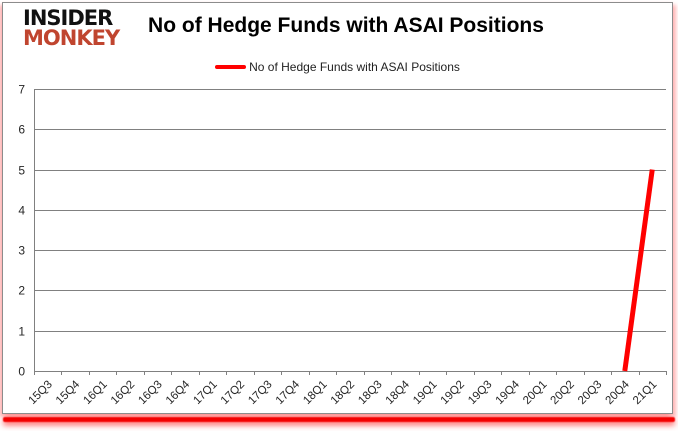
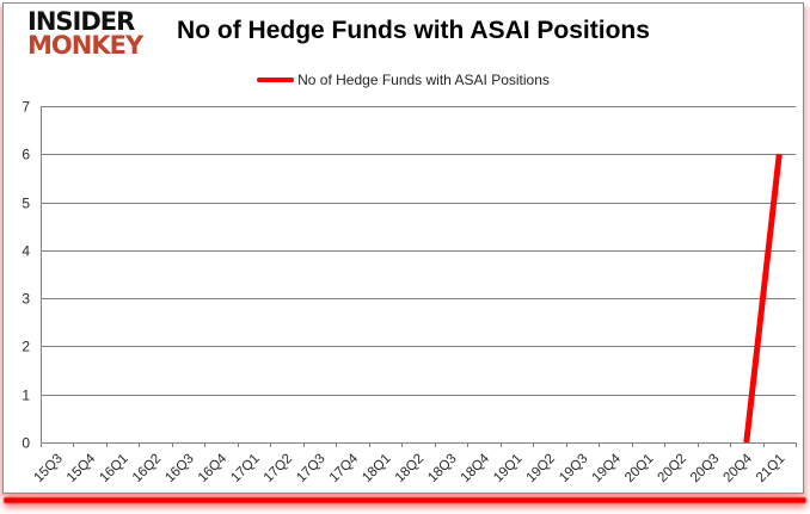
21Q1: 5 -> 6
